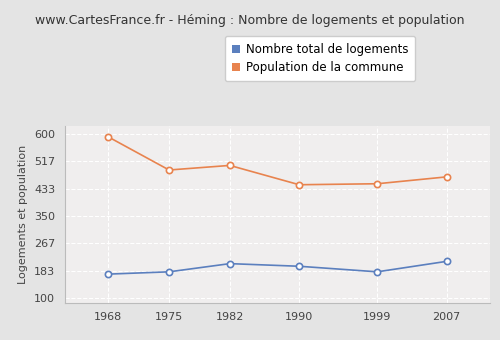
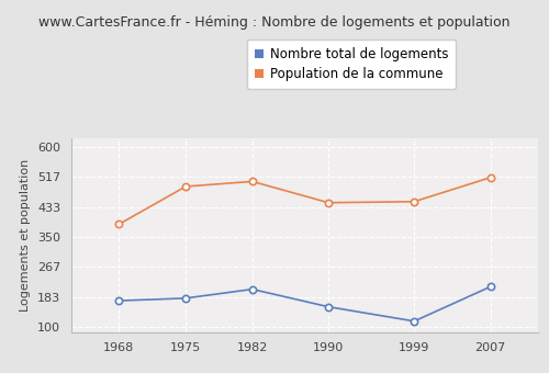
Population de la commune/1968: 591 -> 385
Nombre total de logements/1990: 196 -> 155
Nombre total de logements/1999: 179 -> 115
Population de la commune/2007: 469 -> 515
